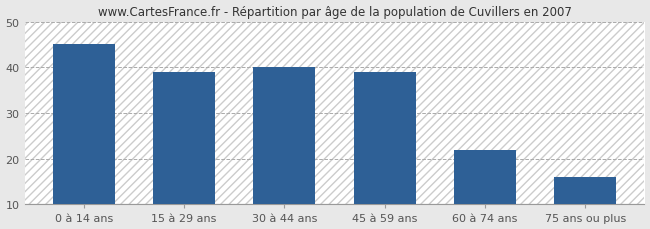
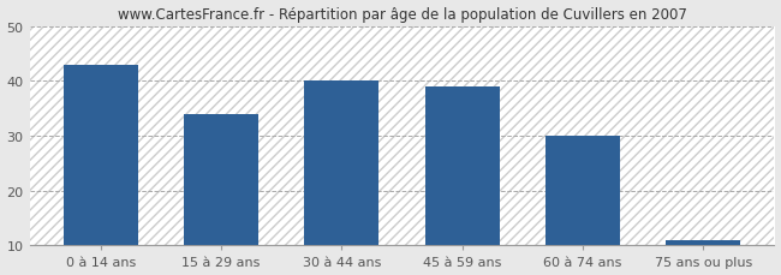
0 à 14 ans: 45 -> 43
15 à 29 ans: 39 -> 34
60 à 74 ans: 22 -> 30
75 ans ou plus: 16 -> 11
